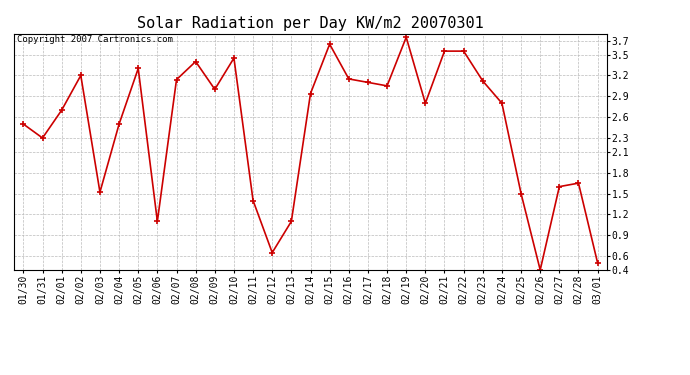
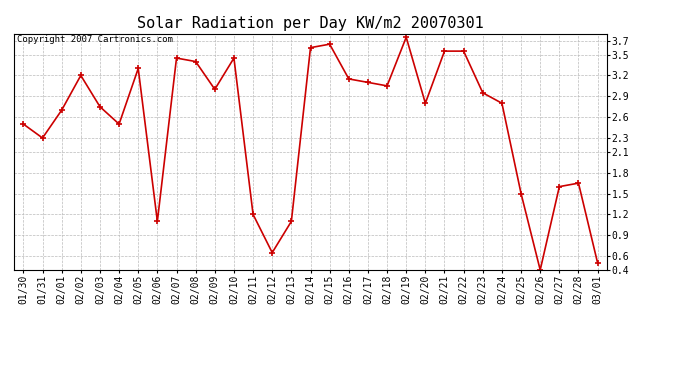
02/03: 1.52 -> 2.75
02/07: 3.14 -> 3.45
02/11: 1.40 -> 1.20
02/14: 2.94 -> 3.60
02/23: 3.12 -> 2.95
